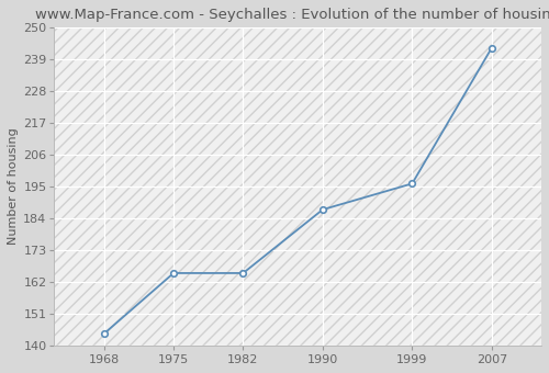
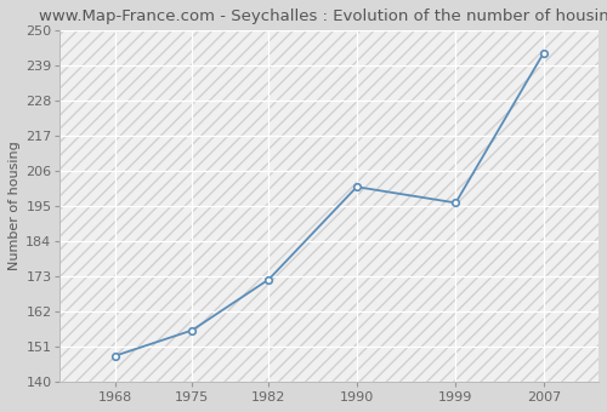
1968: 144 -> 148
1975: 165 -> 156
1982: 165 -> 172
1990: 187 -> 201
